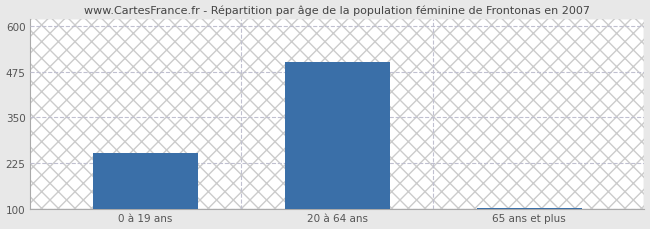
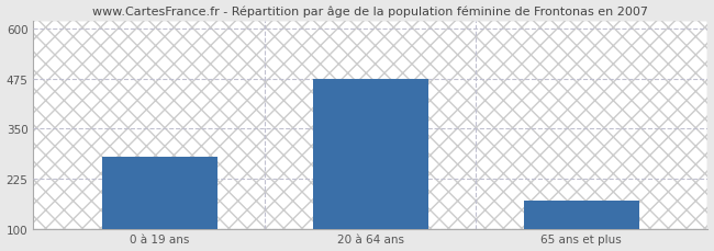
0 à 19 ans: 253 -> 280
20 à 64 ans: 500 -> 475
65 ans et plus: 102 -> 170
